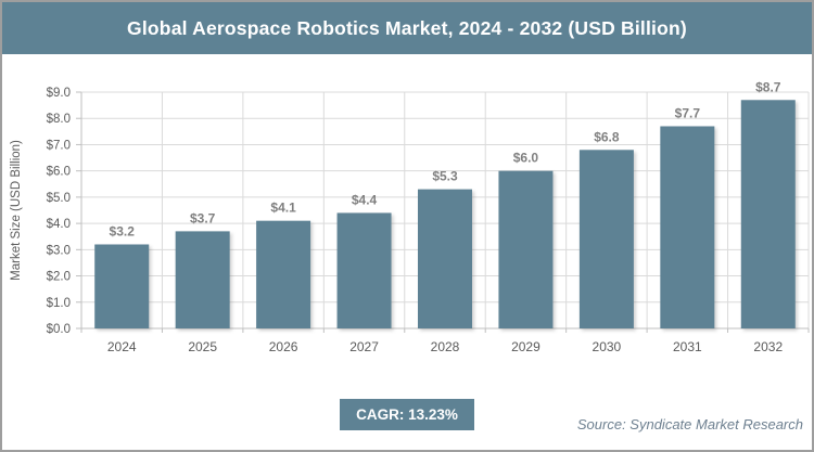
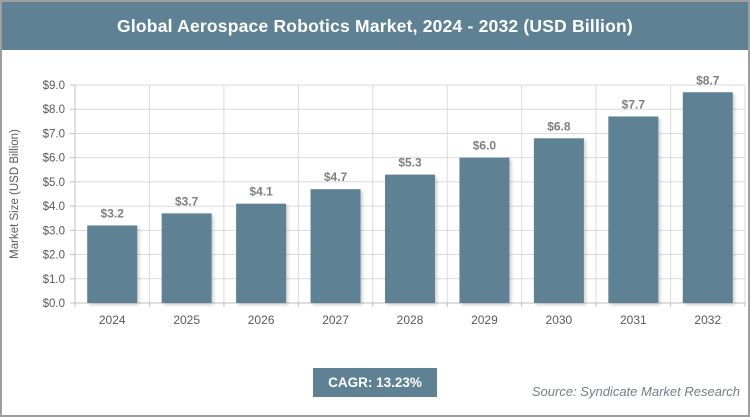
2027: $4.4 -> $4.7
